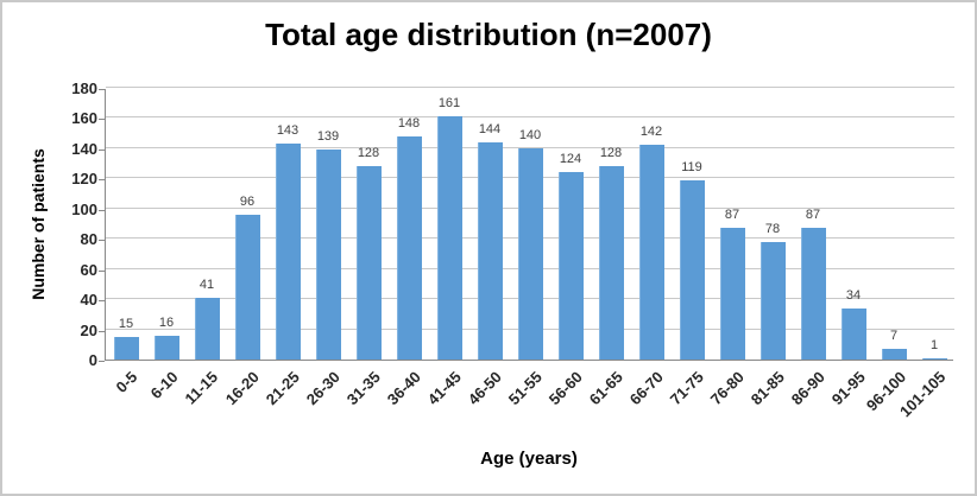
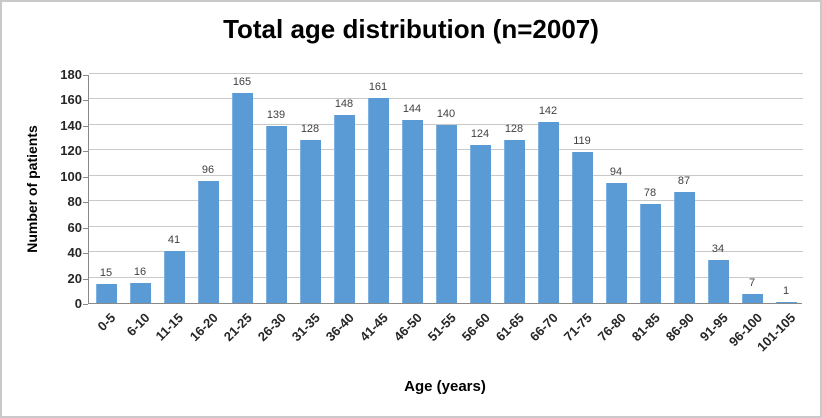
21-25: 143 -> 165
76-80: 87 -> 94
